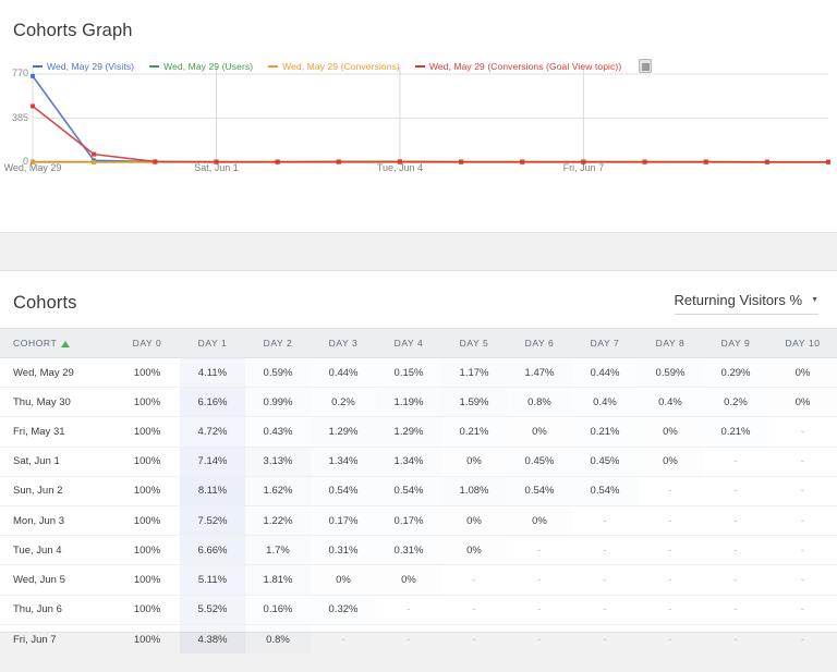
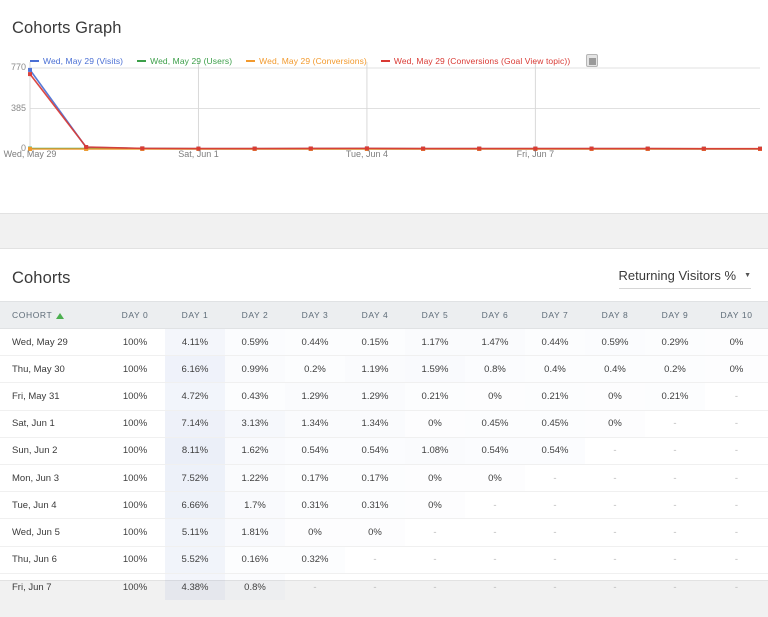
Wed, May 29 (Conversions (Goal View topic))/Wed, May 29: 490 -> 710
Wed, May 29 (Conversions (Goal View topic))/Thu, May 30: 70 -> 20
